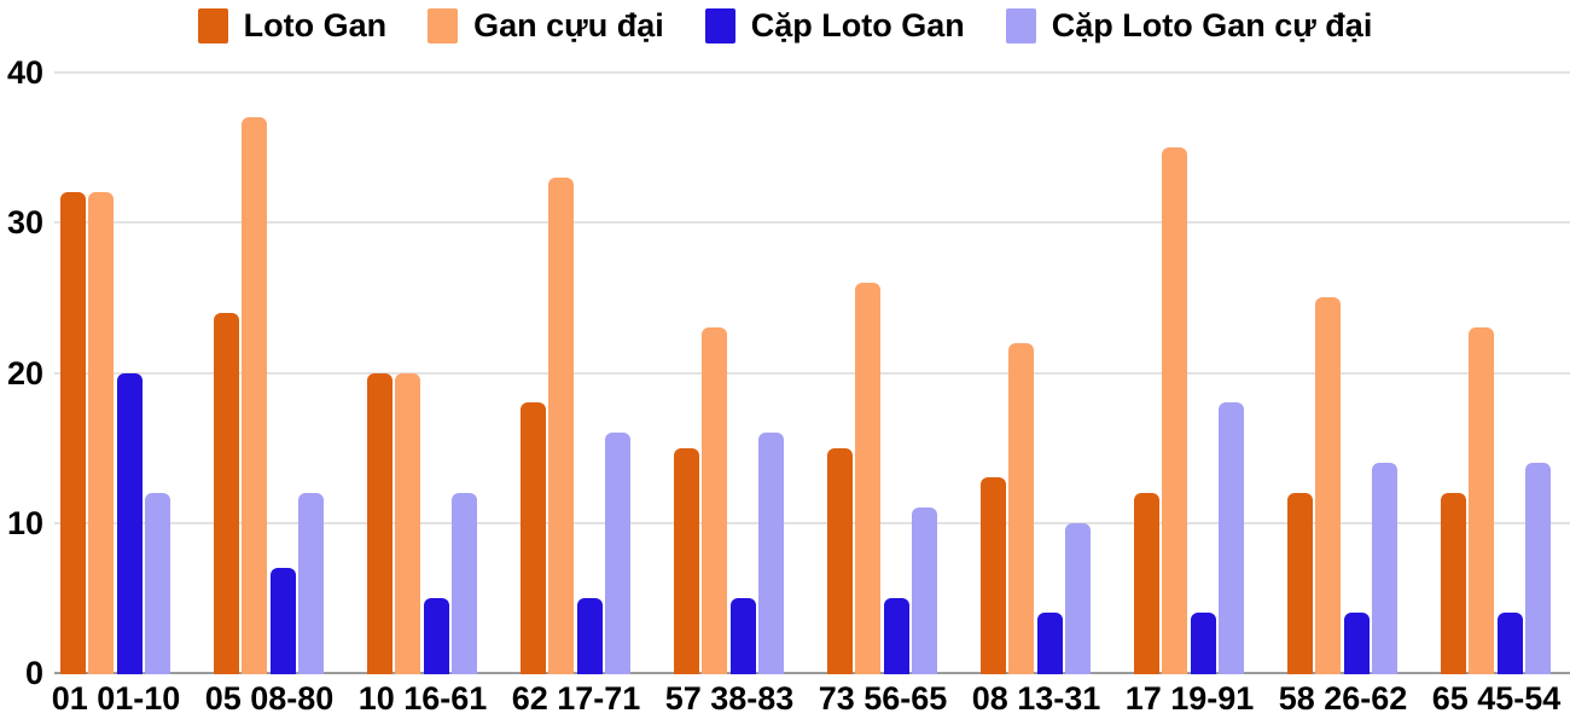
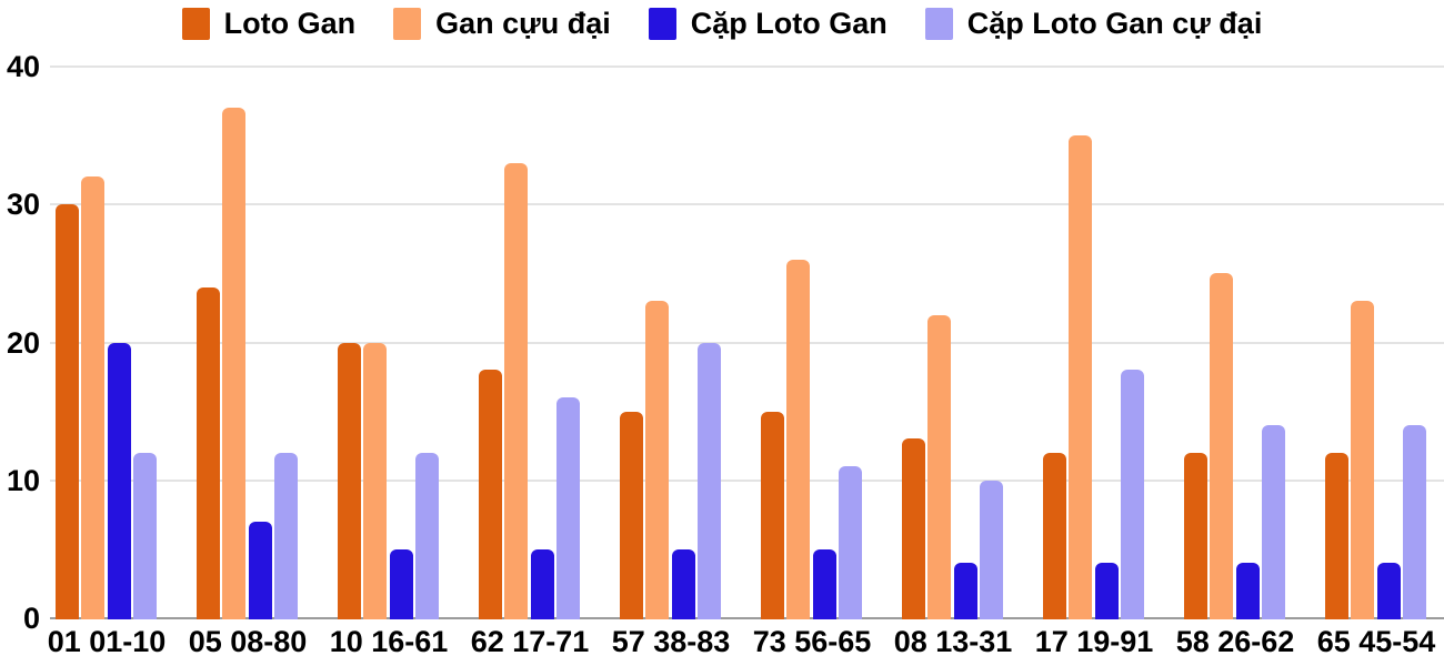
Loto Gan/01 01-10: 32 -> 30
Cặp Loto Gan cự đại/57 38-83: 16 -> 20
